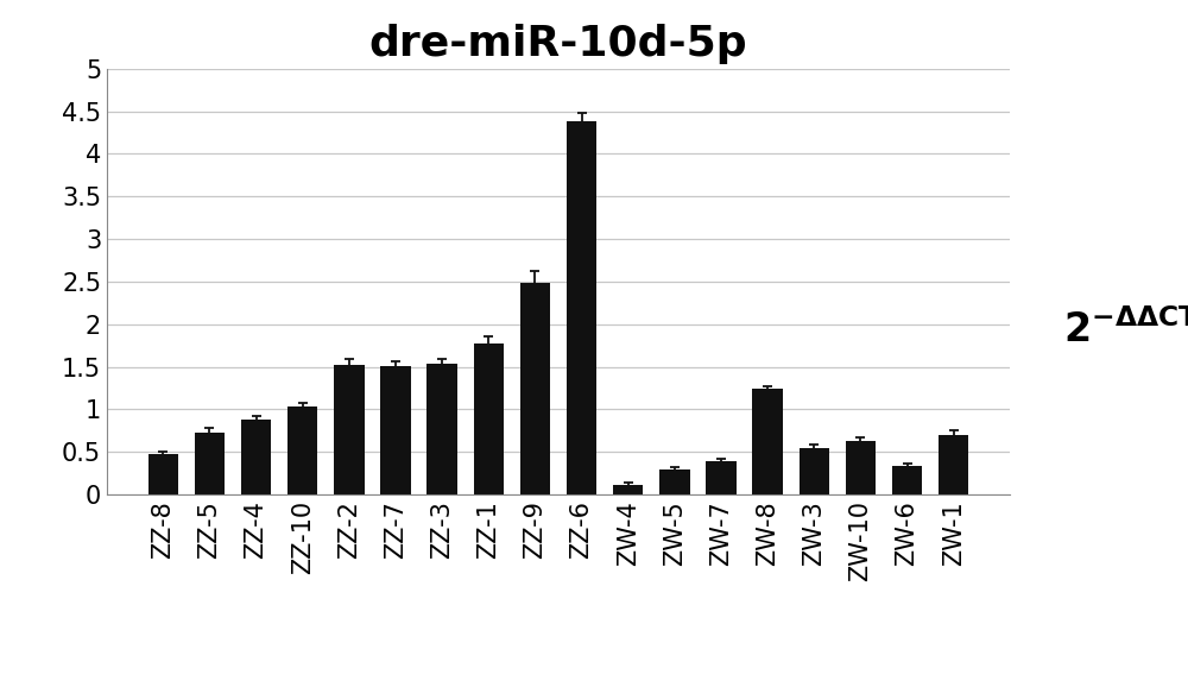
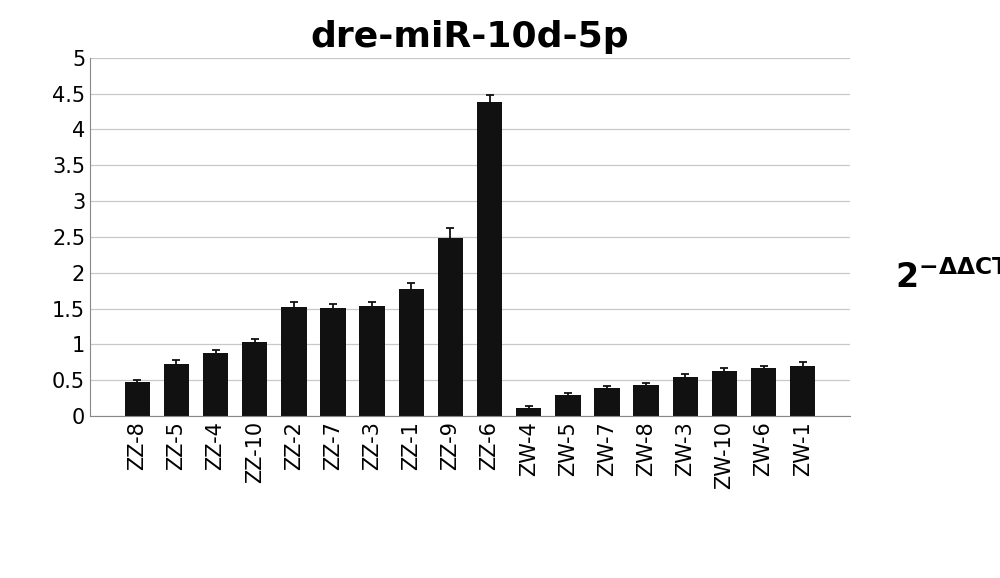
ZW-8: 1.24 -> 0.43
ZW-6: 0.34 -> 0.67
